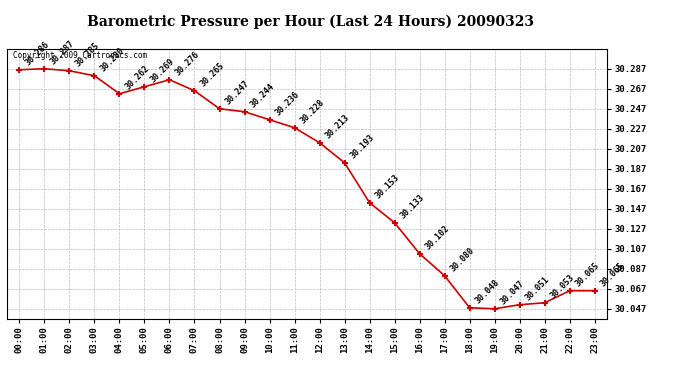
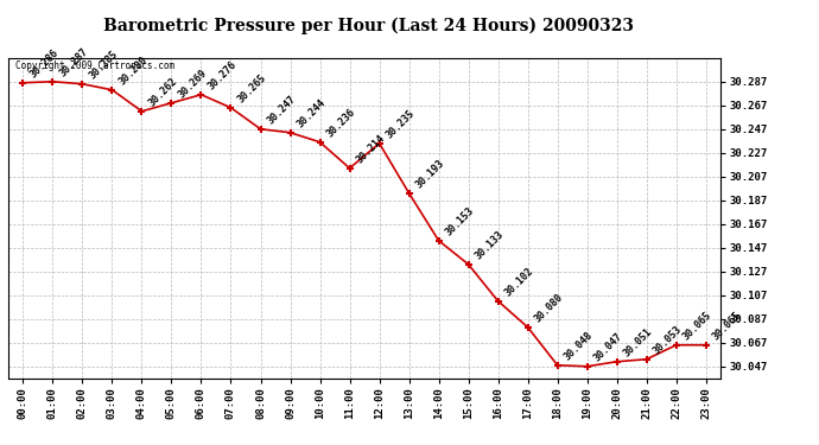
11:00: 30.228 -> 30.214
12:00: 30.213 -> 30.235
